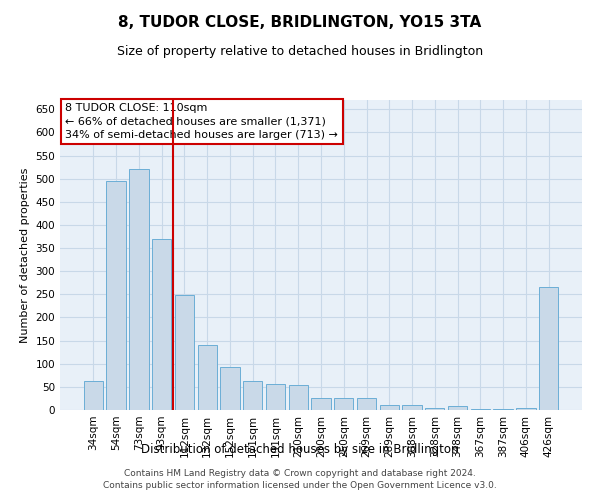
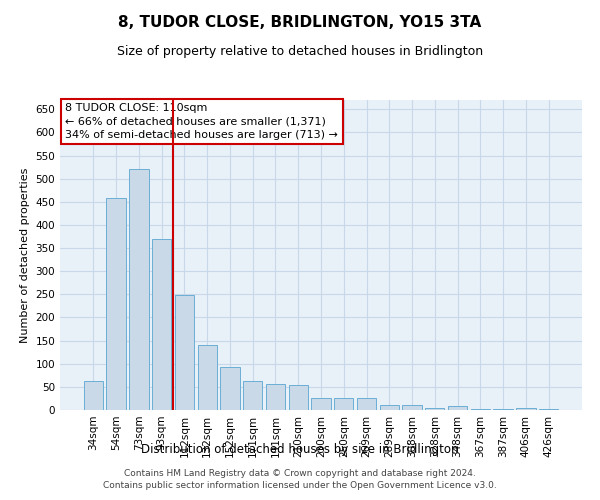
54sqm: 495 -> 458
426sqm: 265 -> 3
